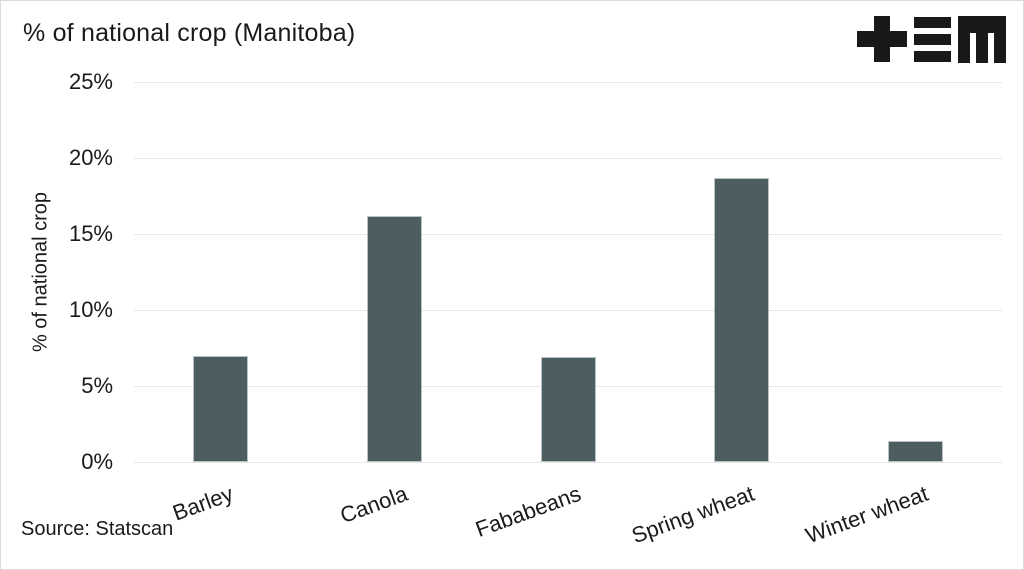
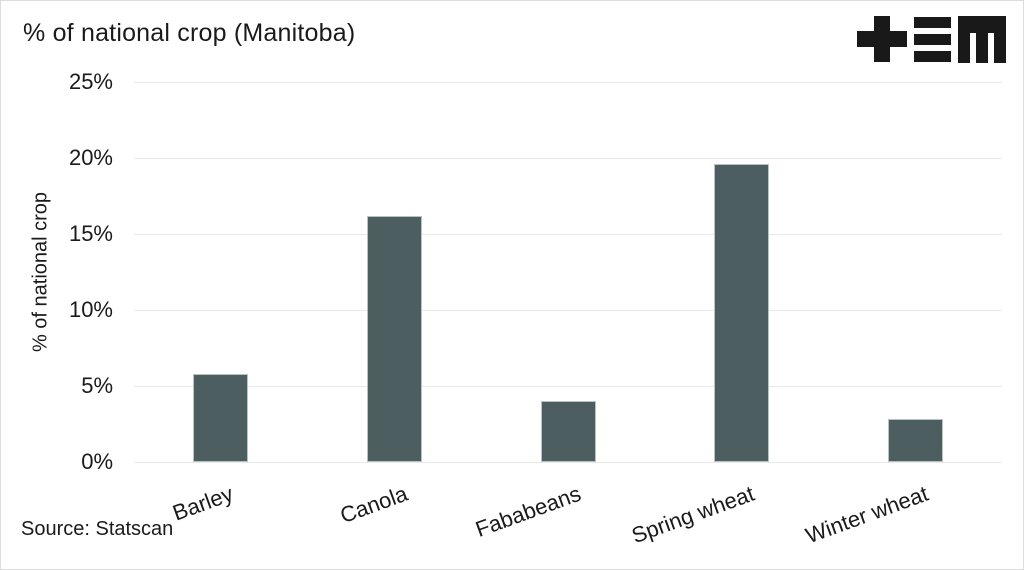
Barley: 7.0% -> 5.8%
Fababeans: 6.9% -> 4.0%
Spring wheat: 18.7% -> 19.6%
Winter wheat: 1.4% -> 2.8%
